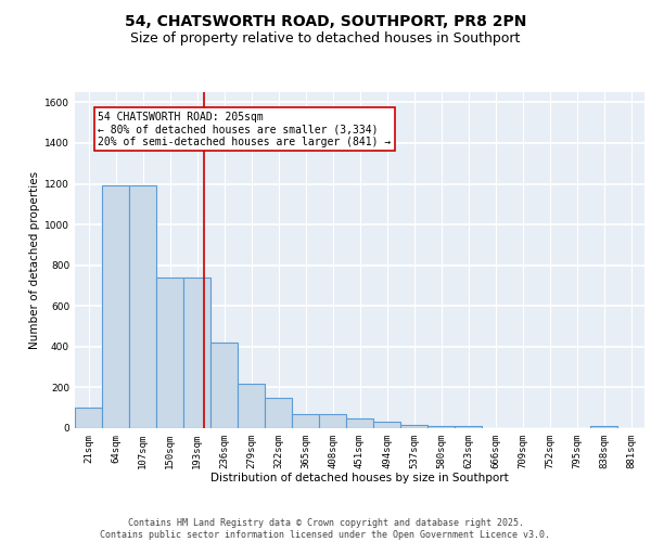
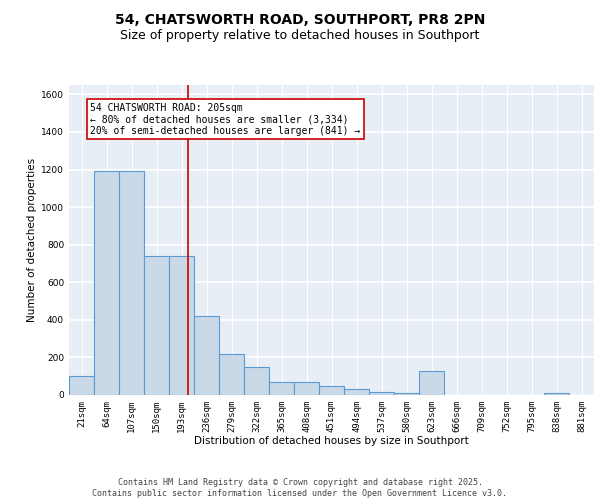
623sqm: 10 -> 130
